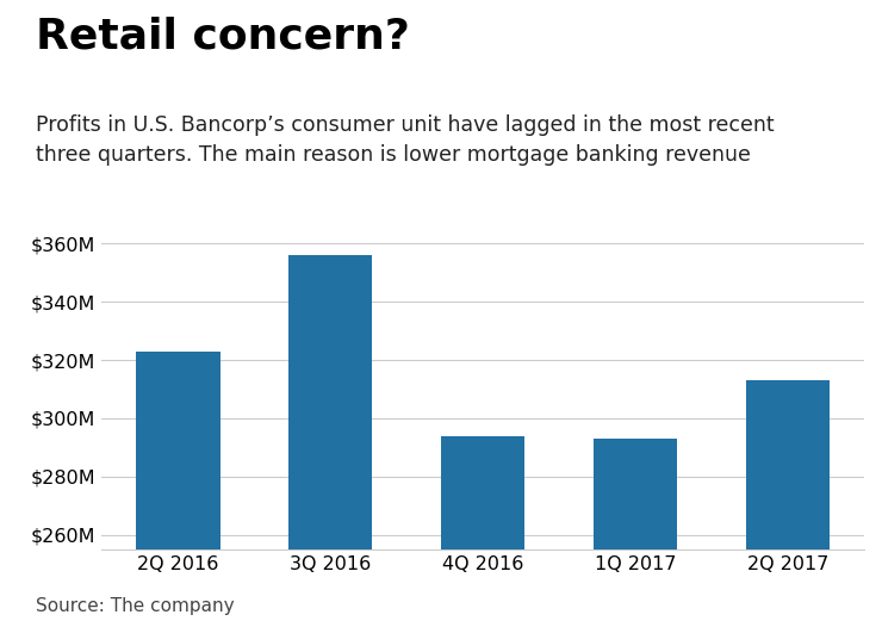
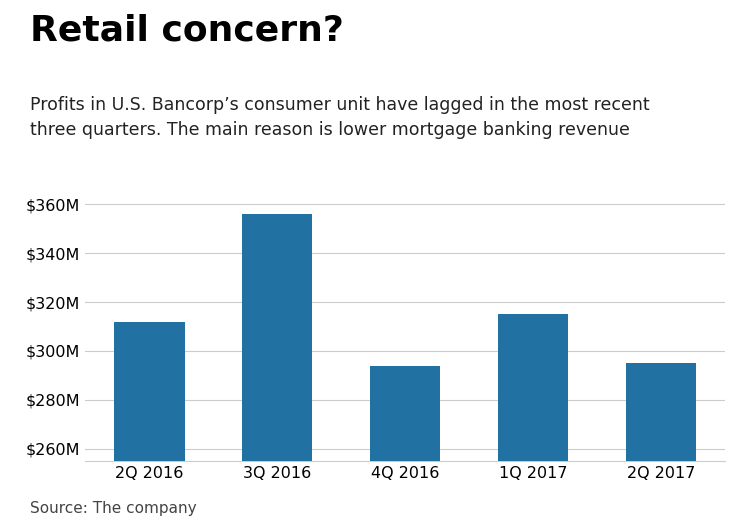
2Q 2016: $323M -> $312M
1Q 2017: $293M -> $315M
2Q 2017: $313M -> $295M
